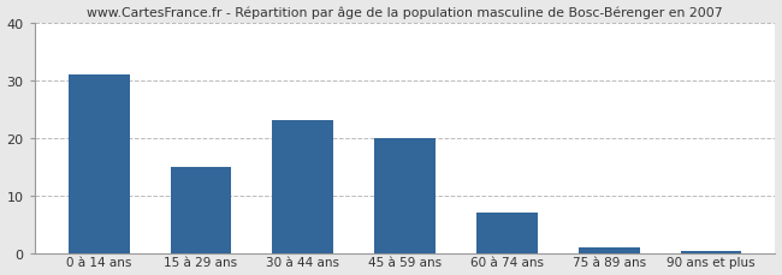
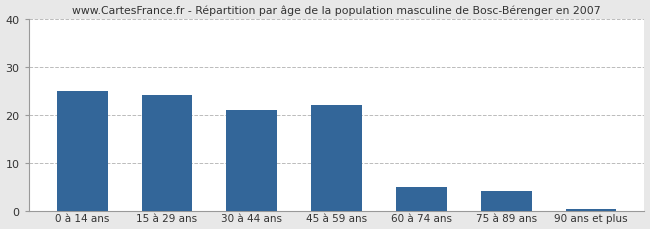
0 à 14 ans: 31.0 -> 25.0
15 à 29 ans: 15.0 -> 24.0
30 à 44 ans: 23.0 -> 21.0
45 à 59 ans: 20.0 -> 22.0
60 à 74 ans: 7.0 -> 5.0
75 à 89 ans: 1.0 -> 4.0
